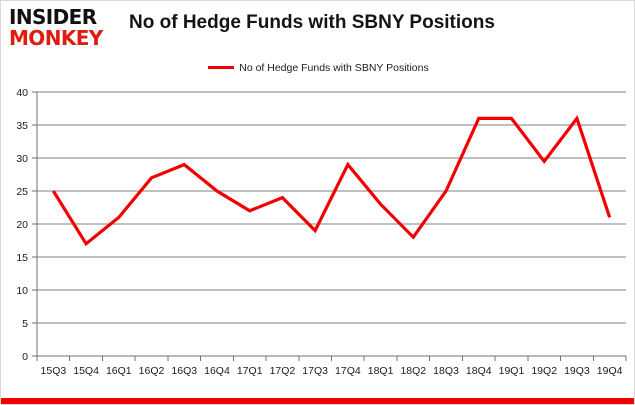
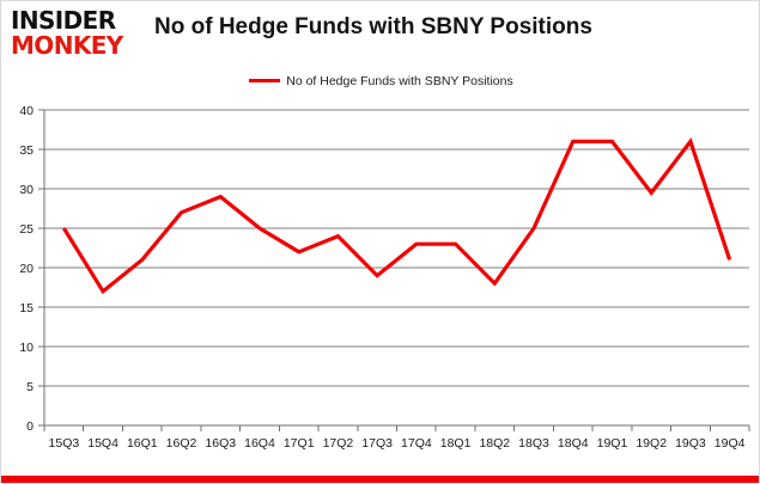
17Q4: 29 -> 23
